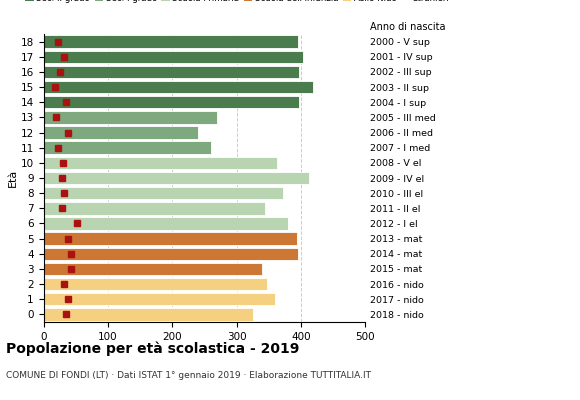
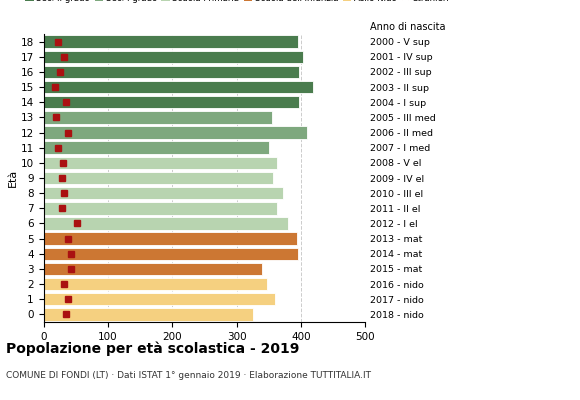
13: 270 -> 355
12: 240 -> 410
11: 260 -> 350
9: 412 -> 356
7: 344 -> 362
